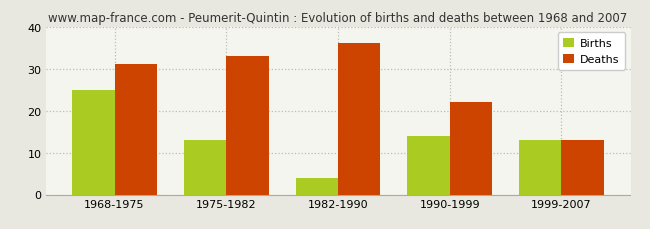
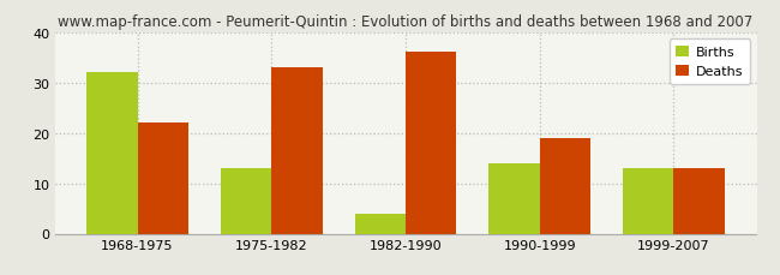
Births/1968-1975: 25 -> 32
Deaths/1968-1975: 31 -> 22
Deaths/1990-1999: 22 -> 19
